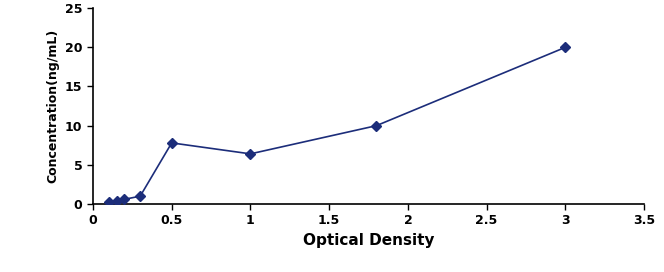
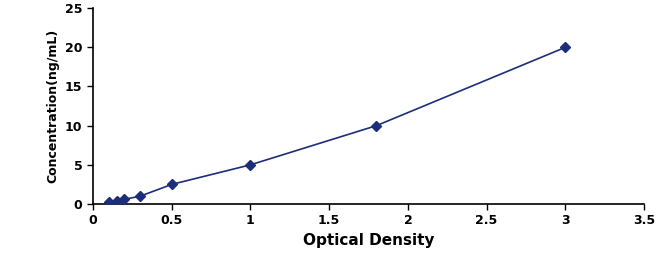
0.5: 7.8 -> 2.5
1: 6.4 -> 5.0
